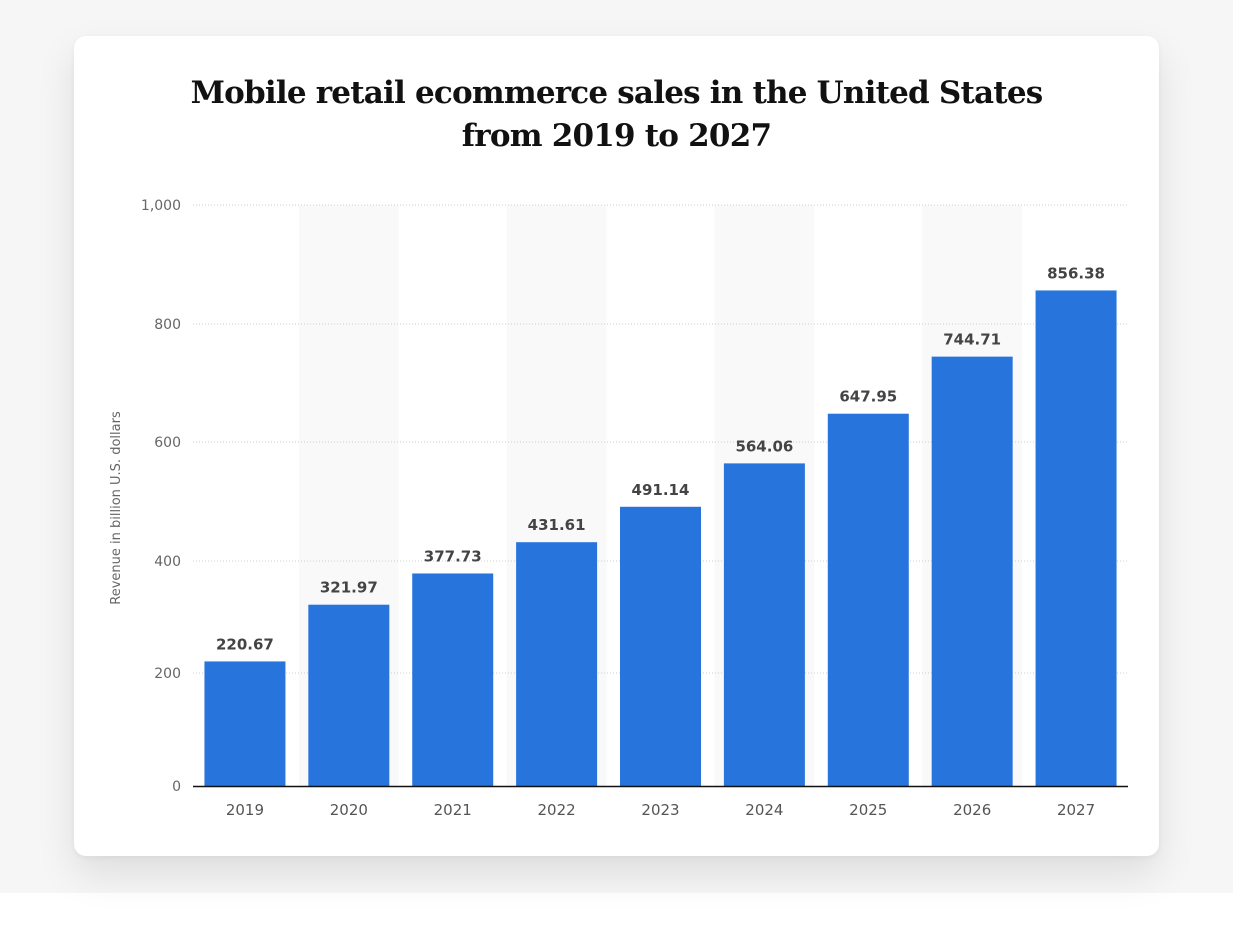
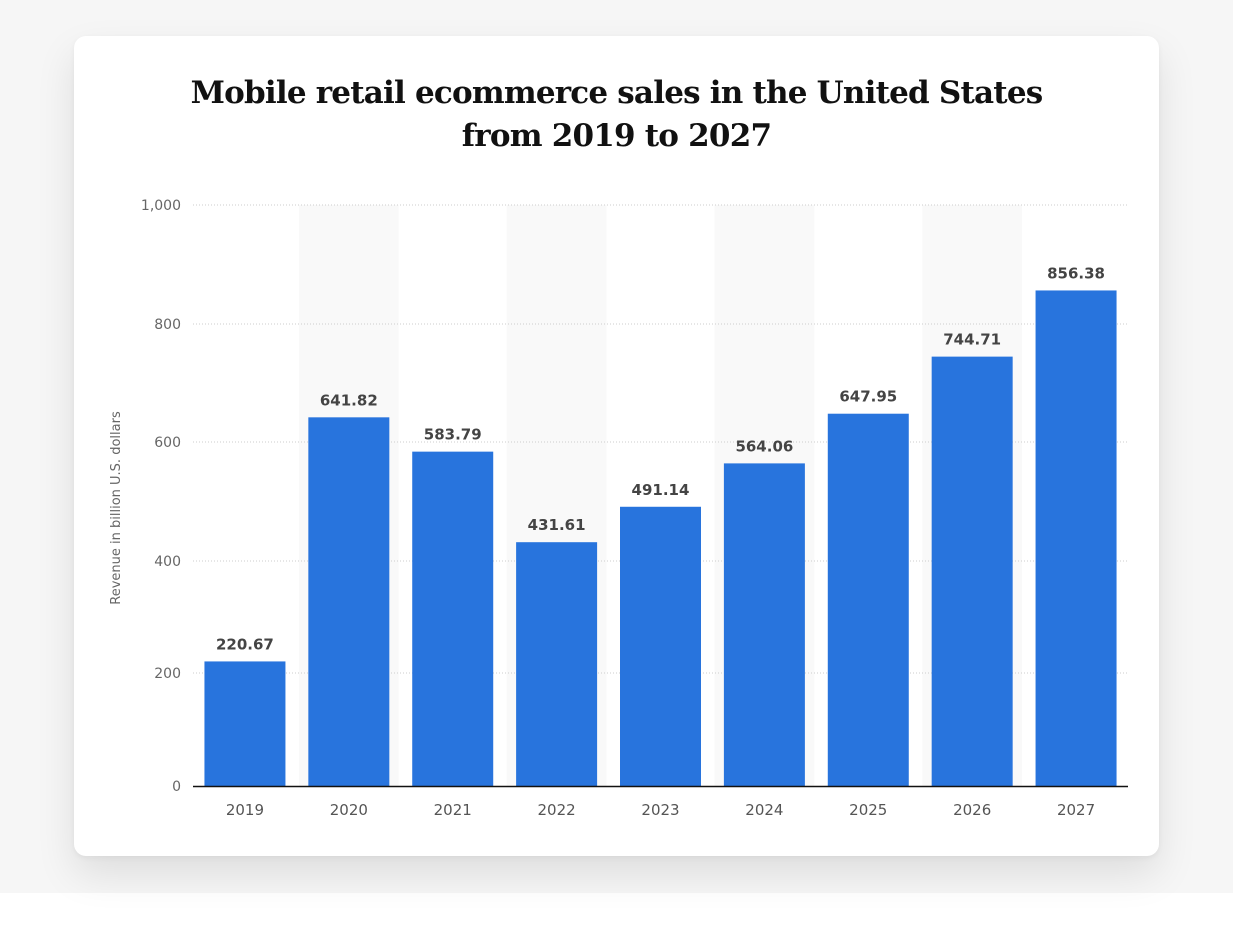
2020: 321.97 -> 641.82
2021: 377.73 -> 583.79
